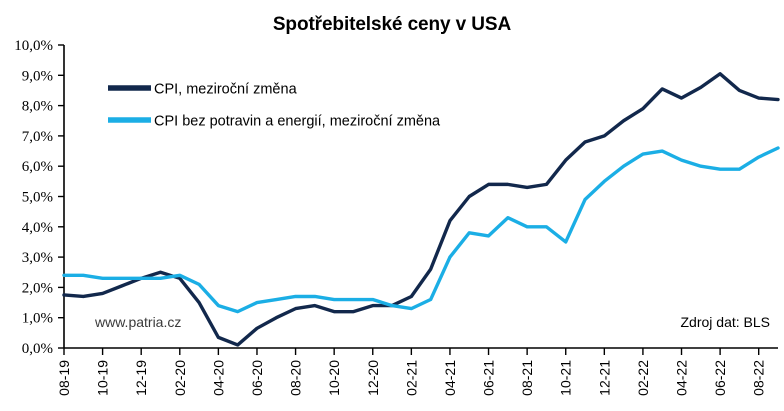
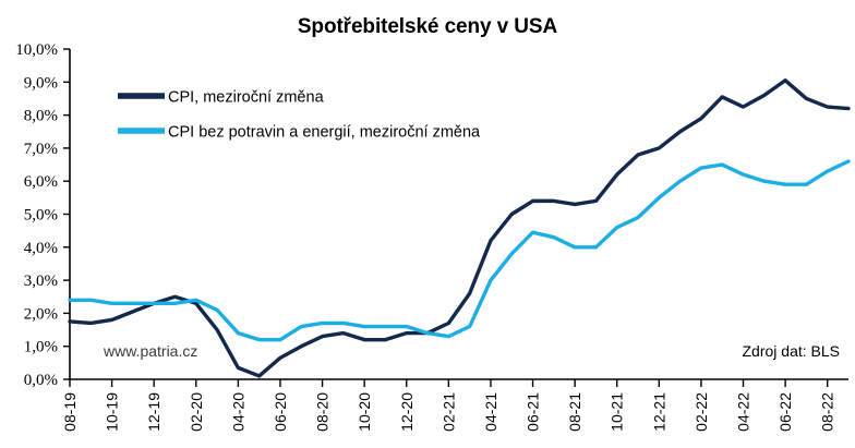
CPI bez potravin a energií, meziroční změna/06-20: 1,5% -> 1,2%
CPI bez potravin a energií, meziroční změna/06-21: 3,7% -> 4,5%
CPI bez potravin a energií, meziroční změna/10-21: 3,5% -> 4,6%
